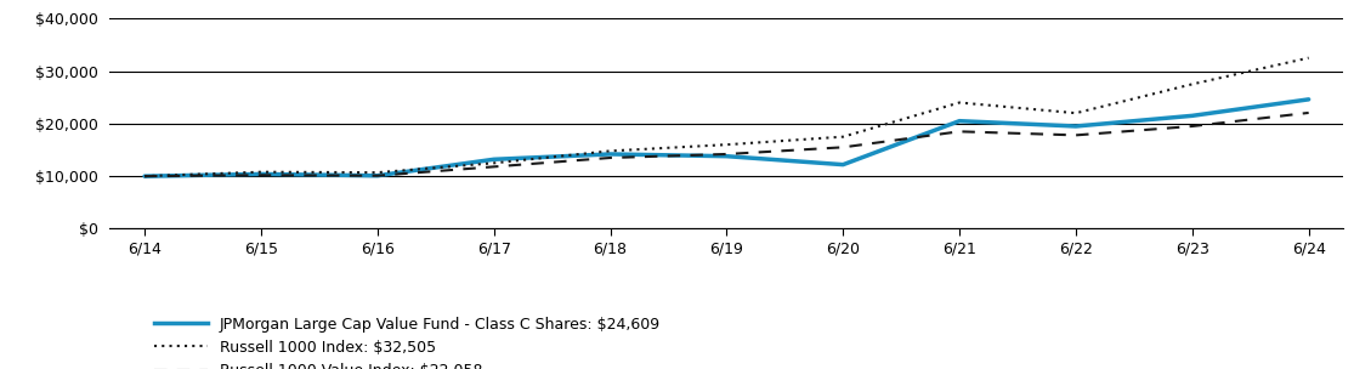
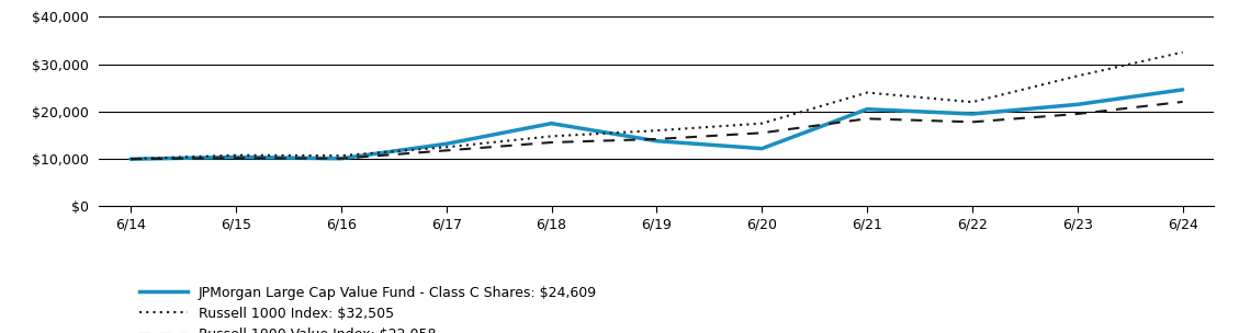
JPMorgan Large Cap Value Fund - Class C Shares: $24,609/6/18: $14,200 -> $17,500
